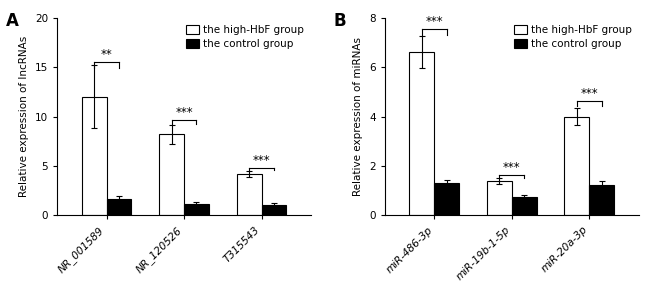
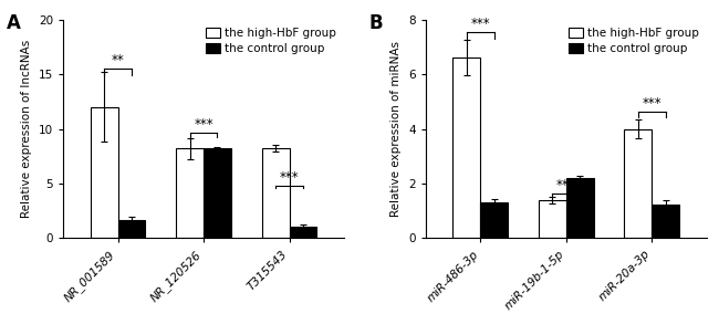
the control group/NR_120526: 1.2 -> 8.2
the high-HbF group/T315543: 4.2 -> 8.2
the control group/miR-19b-1-5p: 0.75 -> 2.20
